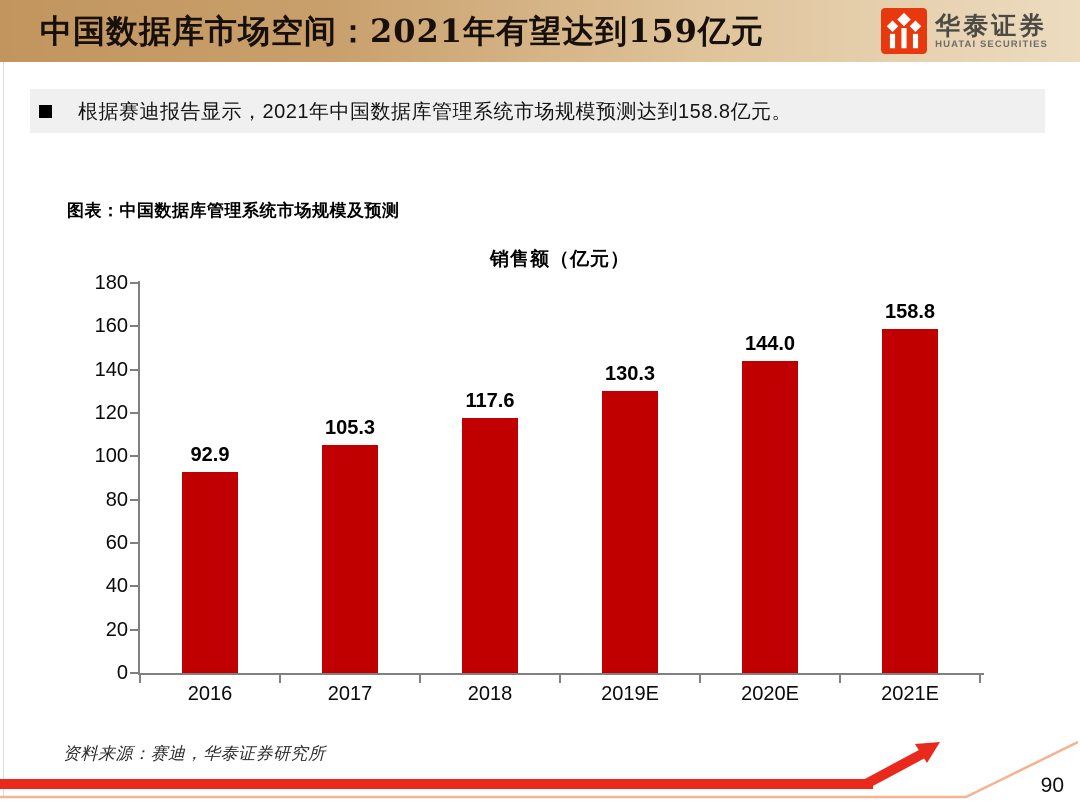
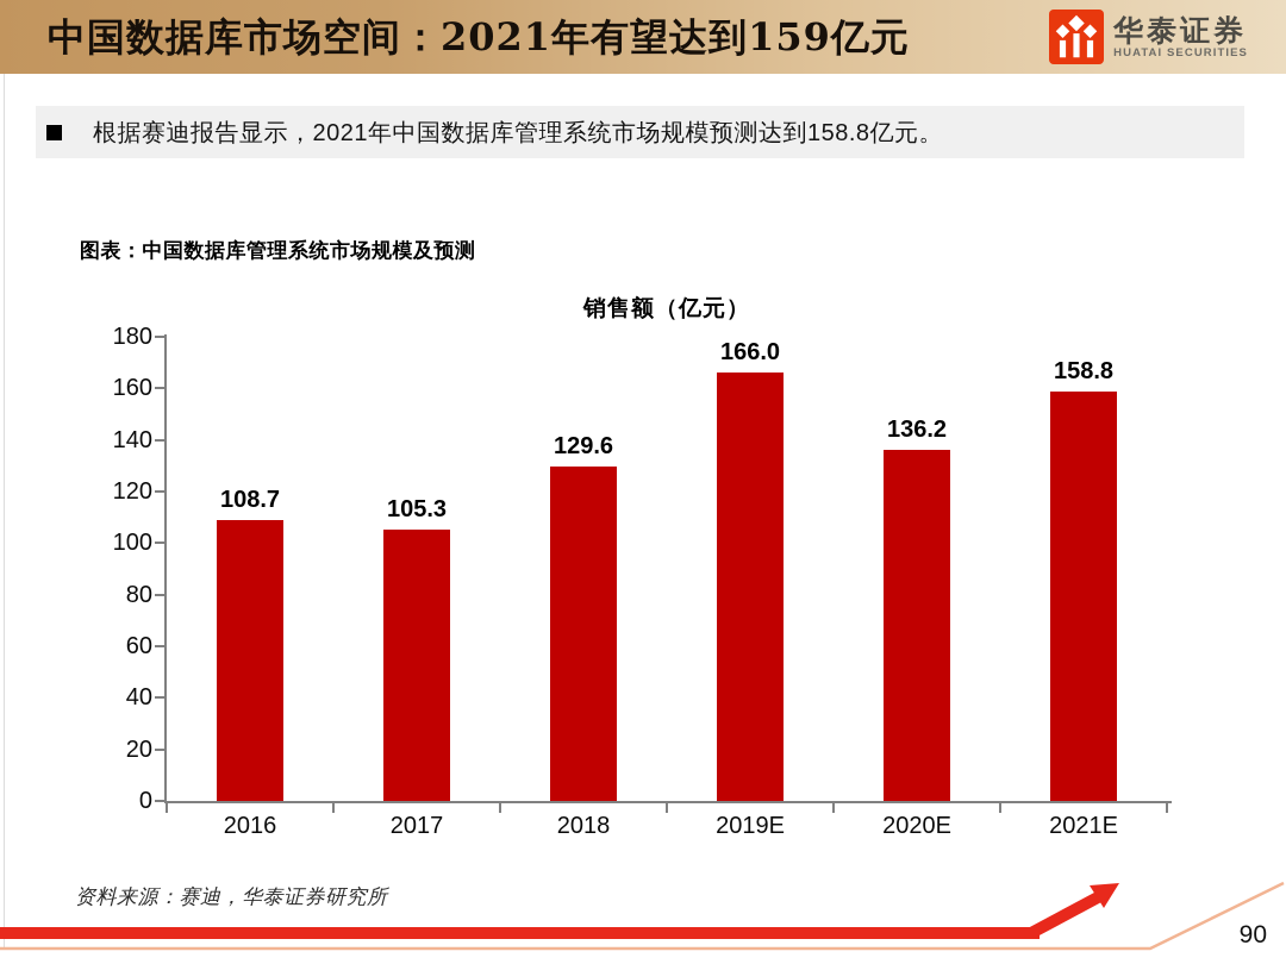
2016: 92.9 -> 108.7
2018: 117.6 -> 129.6
2019E: 130.3 -> 166.0
2020E: 144.0 -> 136.2
